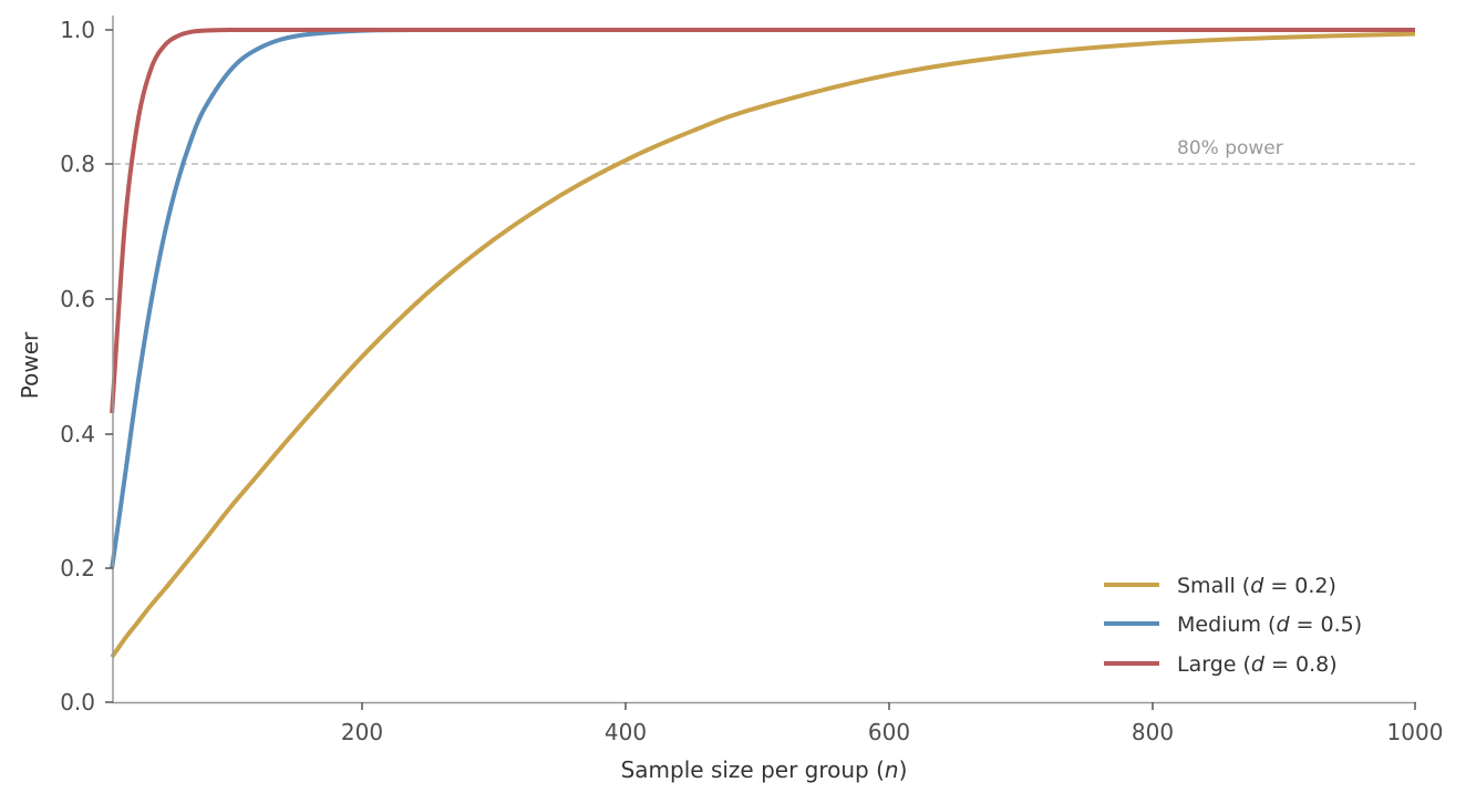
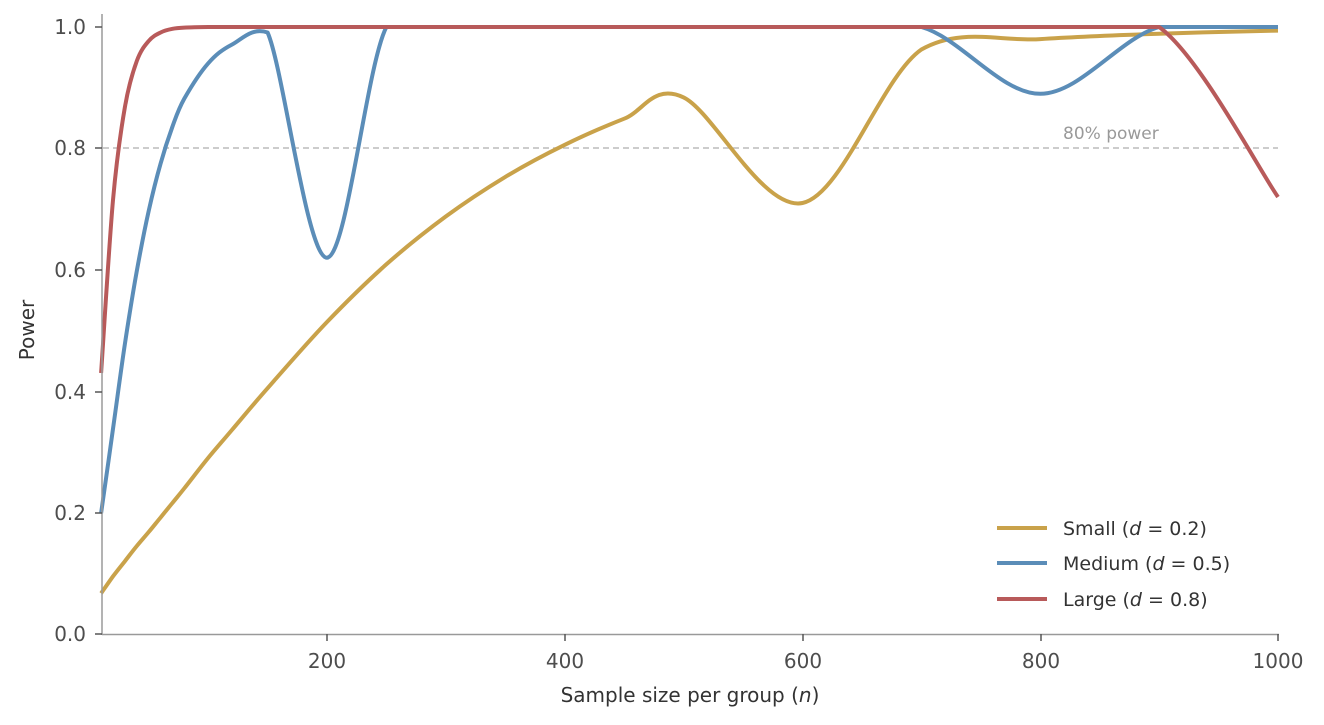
Medium (d = 0.5)/200: 1.00 -> 0.62
Small (d = 0.2)/600: 0.93 -> 0.71
Medium (d = 0.5)/800: 1.00 -> 0.89
Large (d = 0.8)/1000: 1.00 -> 0.72
